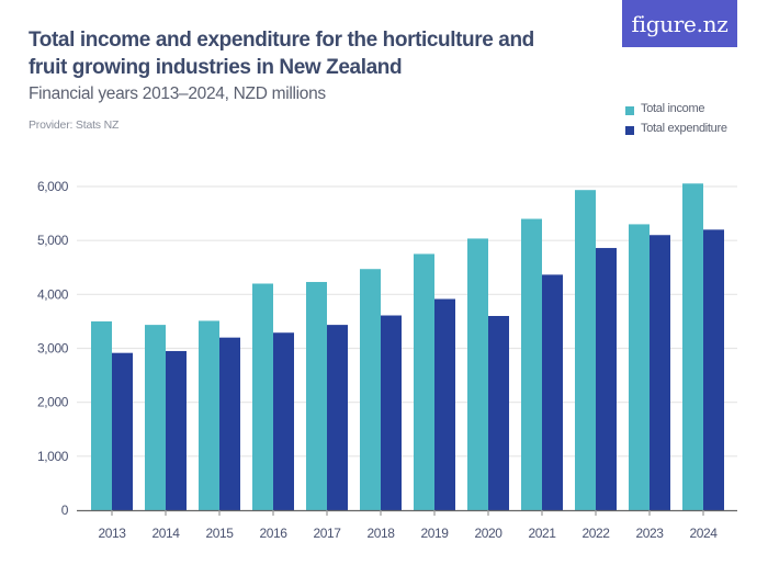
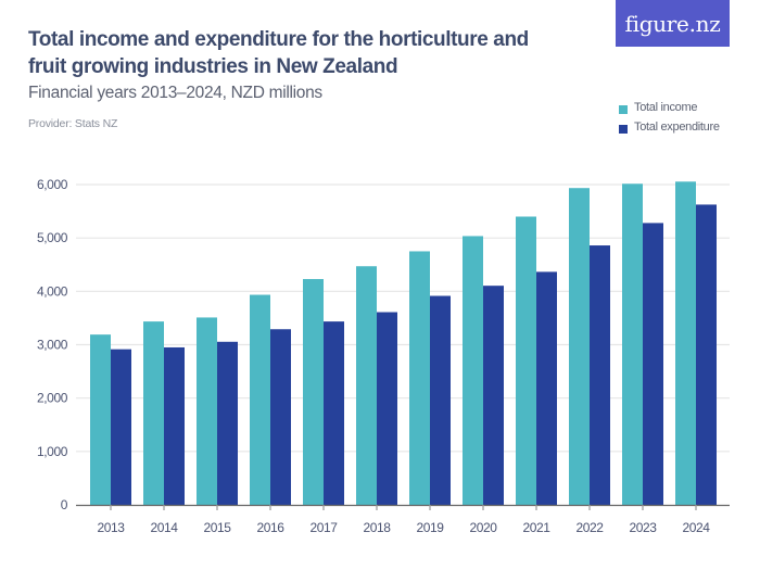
Total income/2013: 3500 -> 3200
Total expenditure/2015: 3200 -> 3100
Total income/2016: 4200 -> 3900
Total expenditure/2020: 3600 -> 4100
Total income/2023: 5300 -> 6000
Total expenditure/2023: 5100 -> 5300
Total expenditure/2024: 5200 -> 5600
